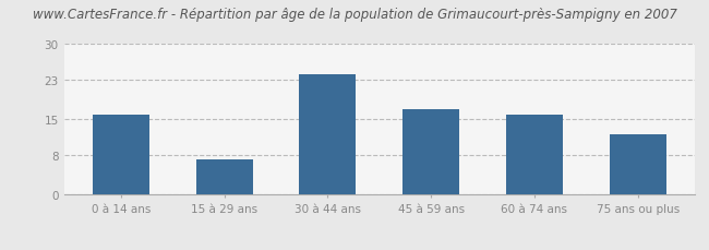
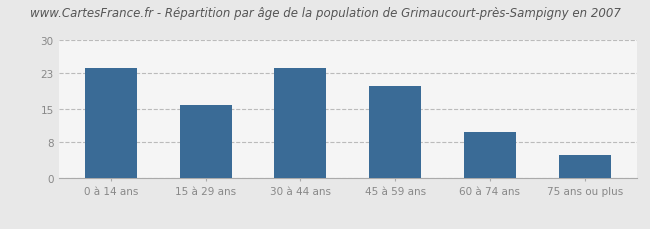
0 à 14 ans: 16 -> 24
15 à 29 ans: 7 -> 16
45 à 59 ans: 17 -> 20
60 à 74 ans: 16 -> 10
75 ans ou plus: 12 -> 5
